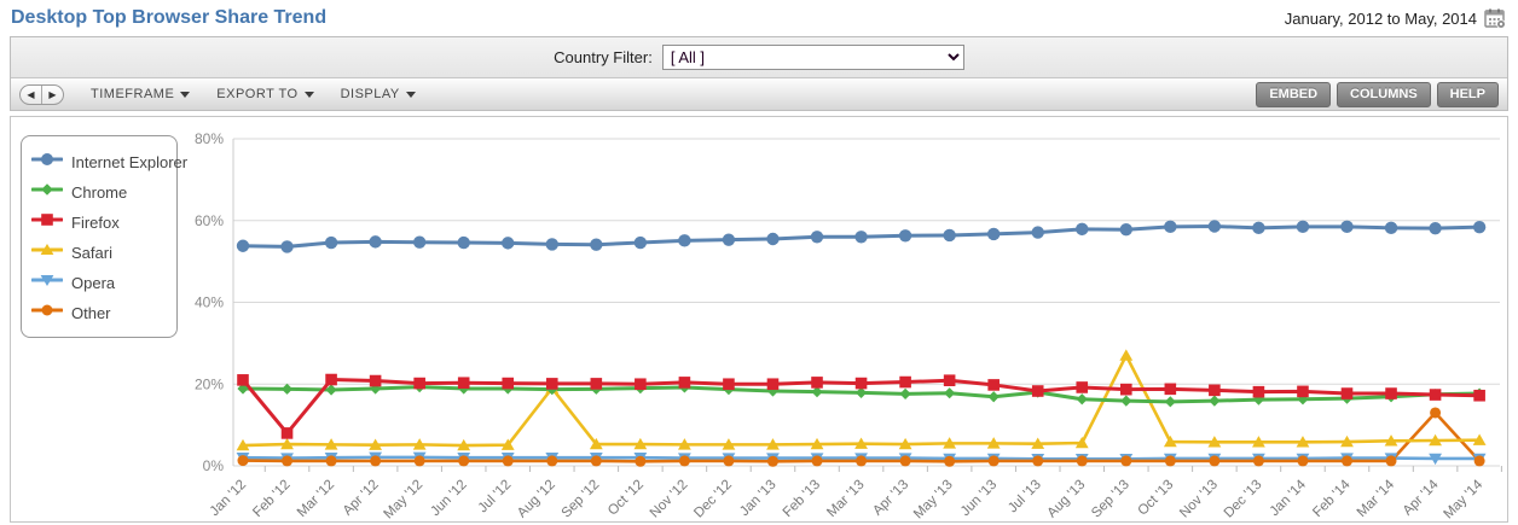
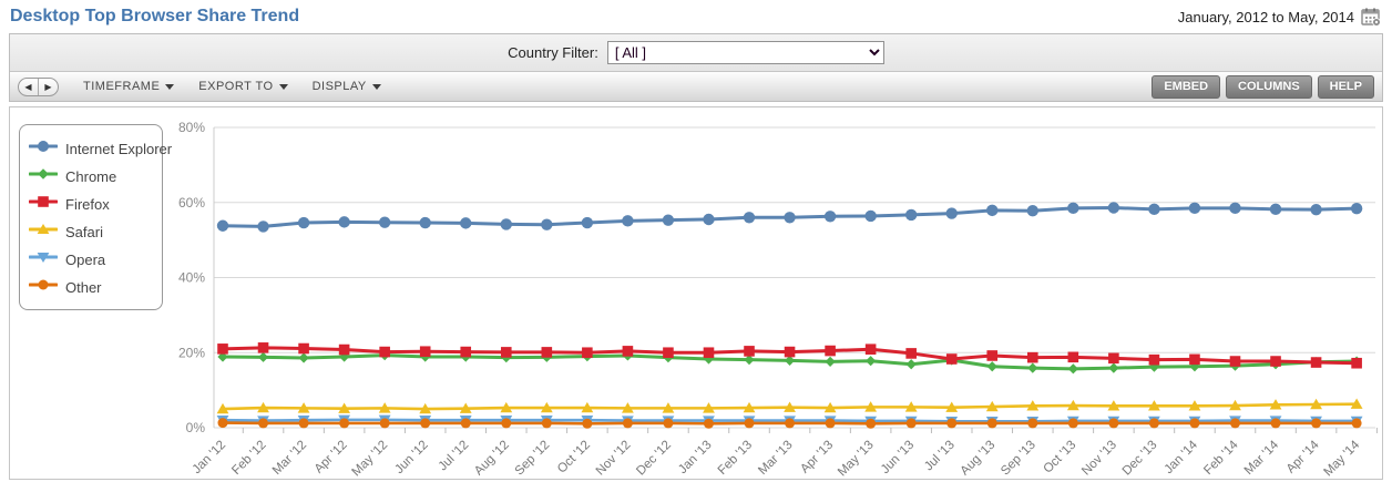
Firefox/Feb '12: 8% -> 21%
Safari/Aug '12: 19% -> 5%
Safari/Sep '13: 27% -> 6%
Other/Apr '14: 13% -> 1%
